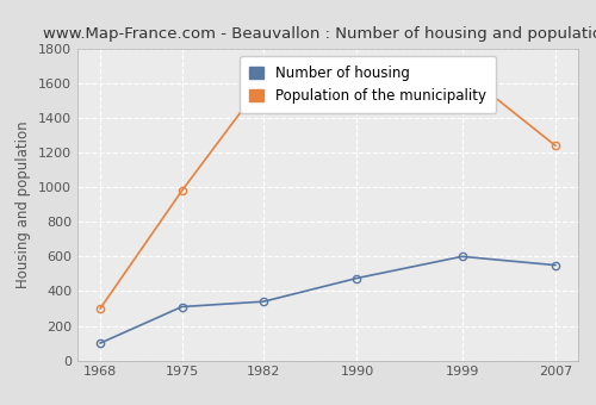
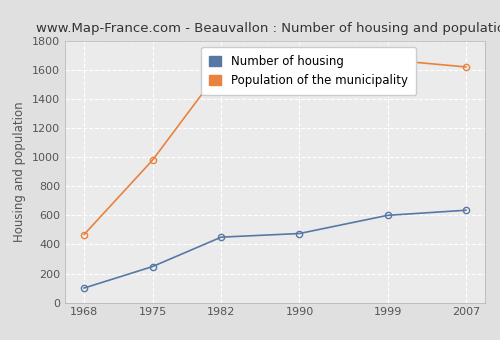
Population of the municipality/1968: 300 -> 470
Number of housing/1975: 310 -> 250
Number of housing/1982: 340 -> 450
Number of housing/2007: 550 -> 640
Population of the municipality/2007: 1240 -> 1620
